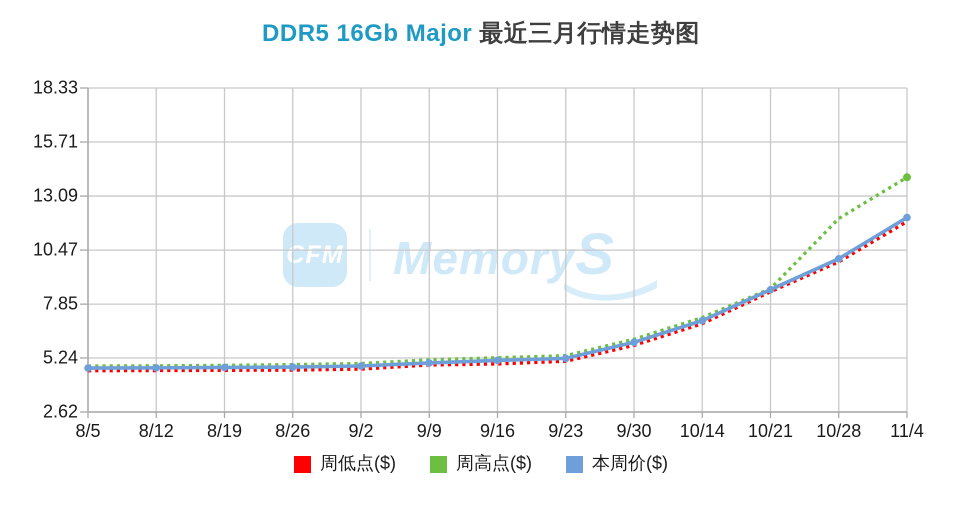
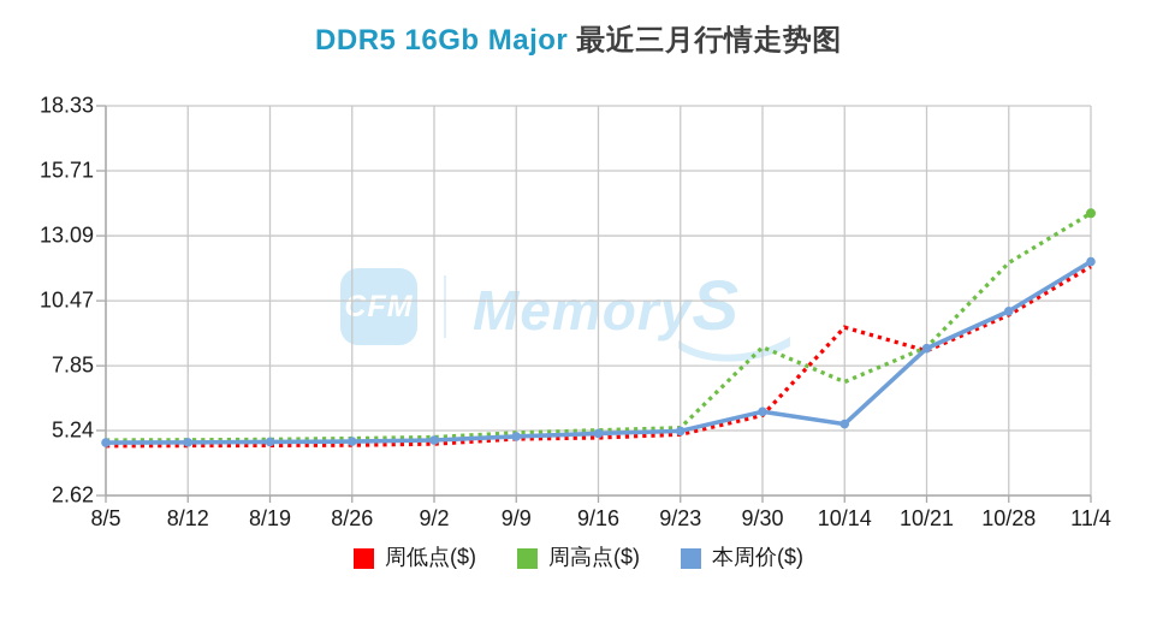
周高点($)/9/30: 6.2 -> 8.6
周低点($)/10/14: 6.9 -> 9.4
本周价($)/10/14: 7.0 -> 5.5
